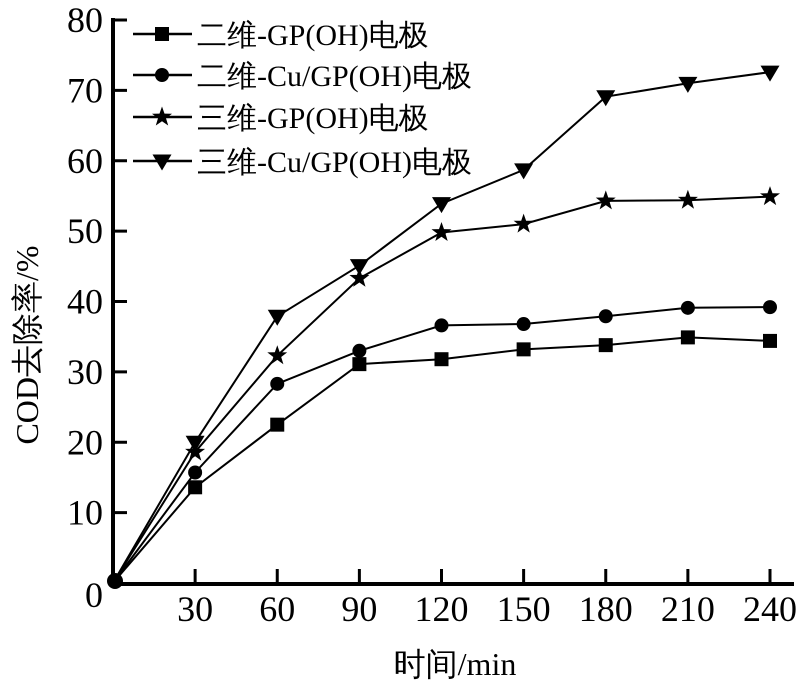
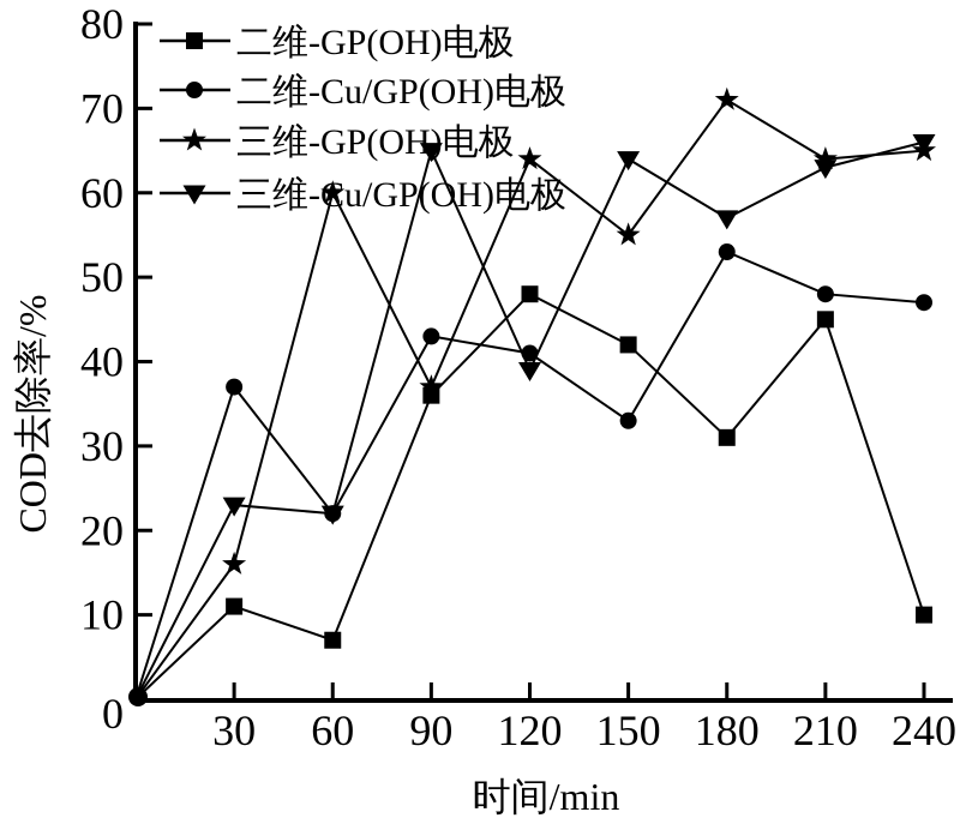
二维-GP(OH)电极/30: 14 -> 11
二维-Cu/GP(OH)电极/30: 16 -> 37
三维-GP(OH)电极/30: 19 -> 16
三维-Cu/GP(OH)电极/30: 20 -> 23
二维-GP(OH)电极/60: 22 -> 7
二维-Cu/GP(OH)电极/60: 28 -> 22
三维-GP(OH)电极/60: 32 -> 60
三维-Cu/GP(OH)电极/60: 38 -> 22
二维-GP(OH)电极/90: 31 -> 36
二维-Cu/GP(OH)电极/90: 33 -> 43
三维-GP(OH)电极/90: 43 -> 37
三维-Cu/GP(OH)电极/90: 45 -> 65
二维-GP(OH)电极/120: 32 -> 48
二维-Cu/GP(OH)电极/120: 37 -> 41
三维-GP(OH)电极/120: 50 -> 64
三维-Cu/GP(OH)电极/120: 54 -> 39
二维-GP(OH)电极/150: 33 -> 42
二维-Cu/GP(OH)电极/150: 37 -> 33
三维-GP(OH)电极/150: 51 -> 55
三维-Cu/GP(OH)电极/150: 59 -> 64
二维-GP(OH)电极/180: 34 -> 31
二维-Cu/GP(OH)电极/180: 38 -> 53
三维-GP(OH)电极/180: 54 -> 71
三维-Cu/GP(OH)电极/180: 69 -> 57
二维-GP(OH)电极/210: 35 -> 45
二维-Cu/GP(OH)电极/210: 39 -> 48
三维-GP(OH)电极/210: 54 -> 64
三维-Cu/GP(OH)电极/210: 71 -> 63
二维-GP(OH)电极/240: 34 -> 10
二维-Cu/GP(OH)电极/240: 39 -> 47
三维-GP(OH)电极/240: 55 -> 65
三维-Cu/GP(OH)电极/240: 73 -> 66
